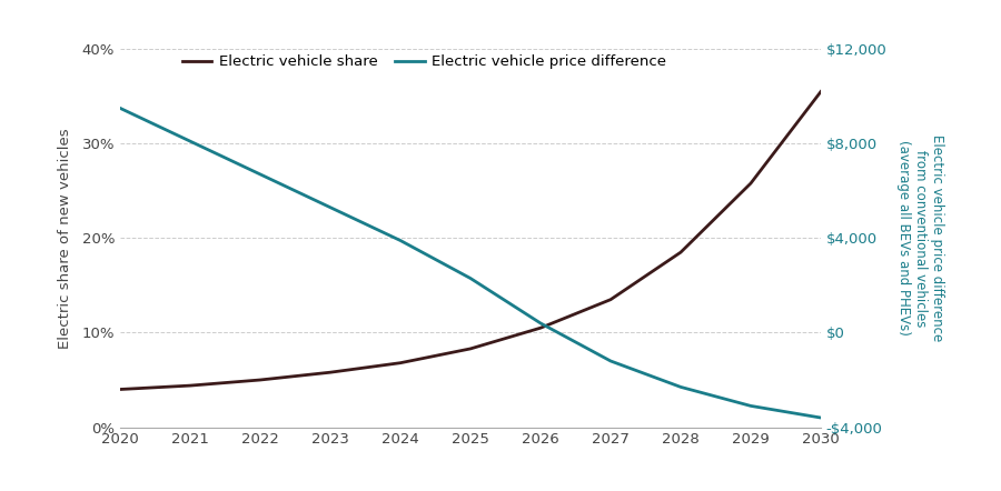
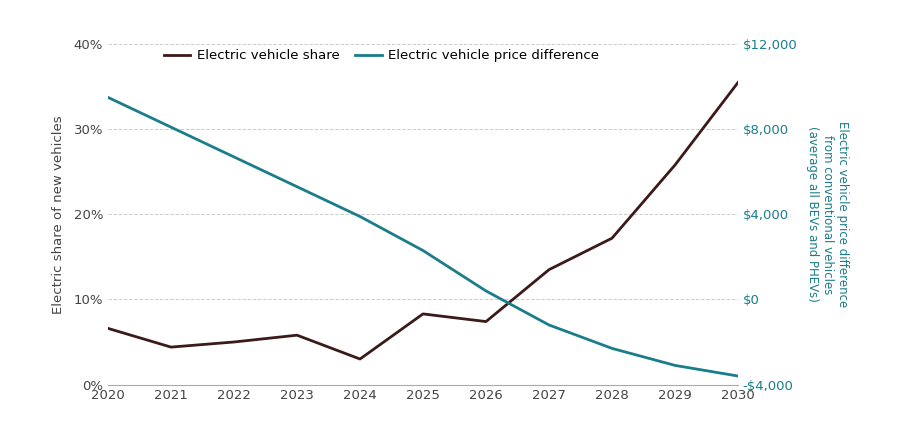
Electric vehicle share/2020: 4.0% -> 6.6%
Electric vehicle share/2024: 6.8% -> 3.0%
Electric vehicle share/2026: 10.5% -> 7.4%
Electric vehicle share/2028: 18.5% -> 17.2%
